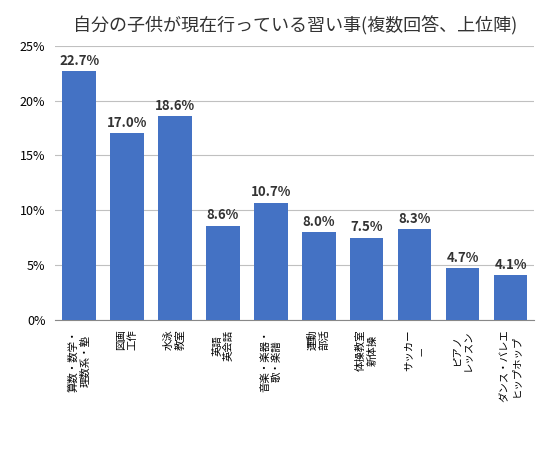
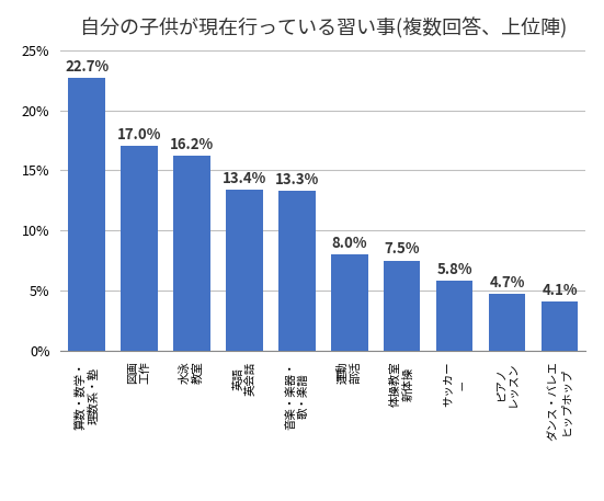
水泳 教室: 18.6% -> 16.2%
英語 英会話: 8.6% -> 13.4%
音楽・楽器・ 歌・楽譜: 10.7% -> 13.3%
サッカー －: 8.3% -> 5.8%
